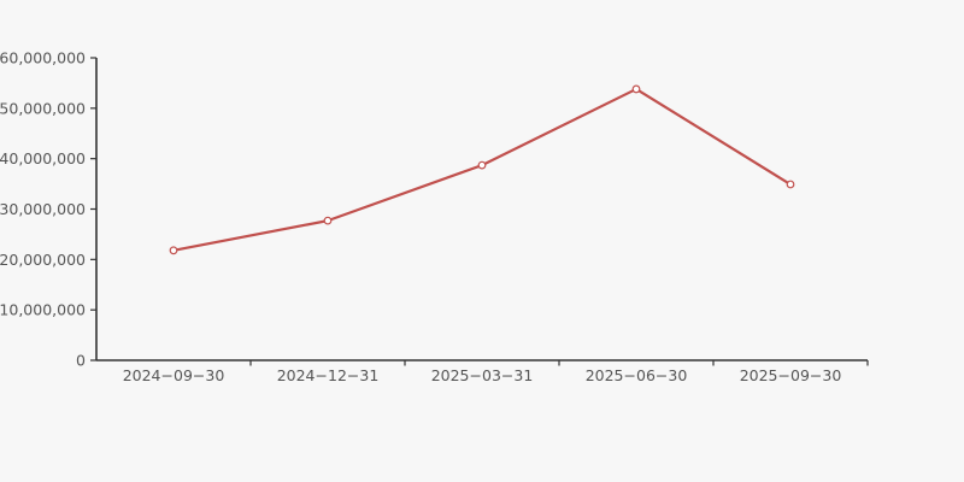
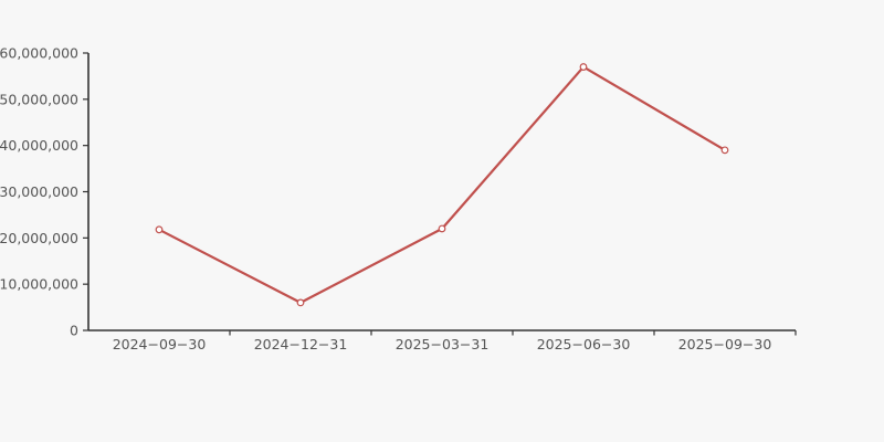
2024−12−31: 28000000 -> 6000000
2025−03−31: 39000000 -> 22000000
2025−06−30: 54000000 -> 57000000
2025−09−30: 35000000 -> 39000000
